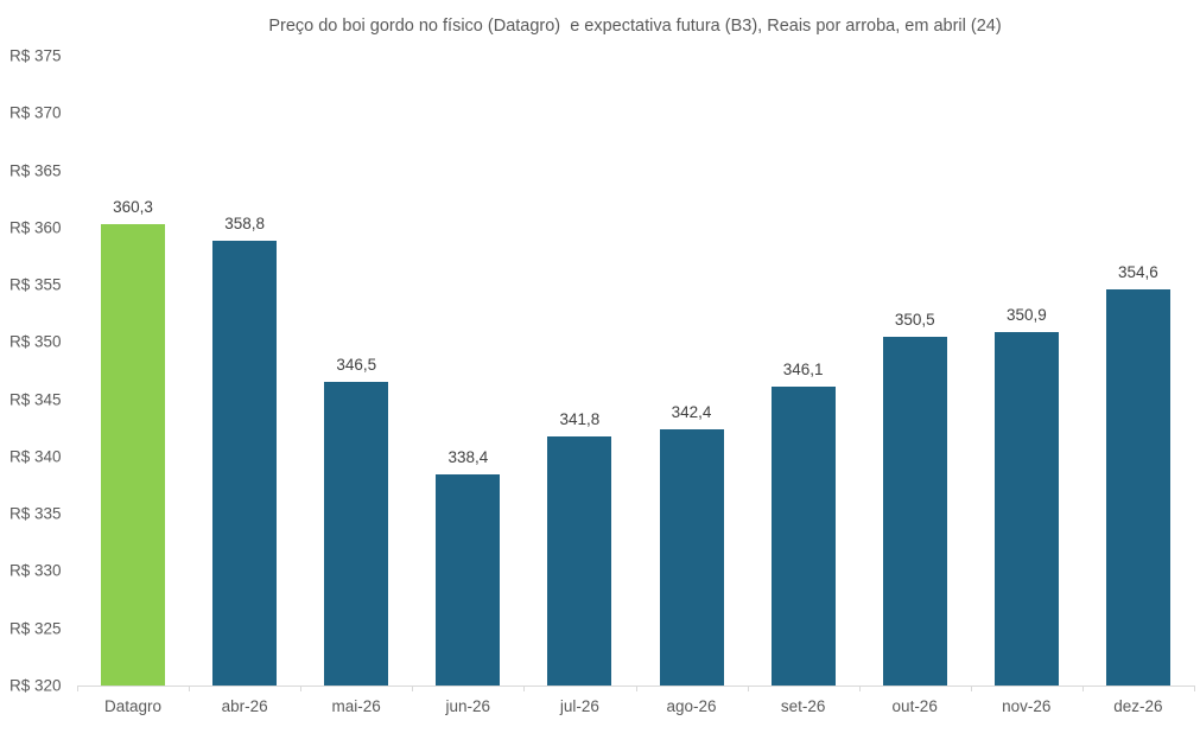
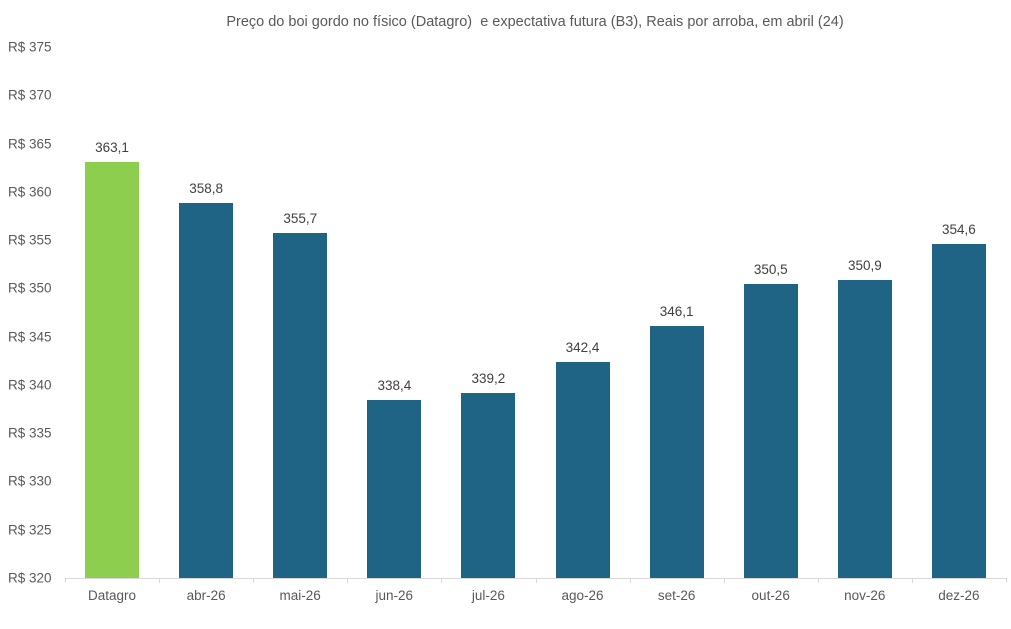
Datagro: 360,3 -> 363,1
mai-26: 346,5 -> 355,7
jul-26: 341,8 -> 339,2
